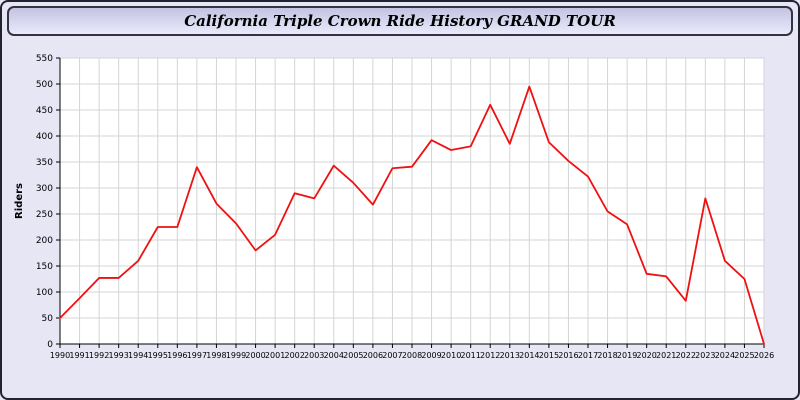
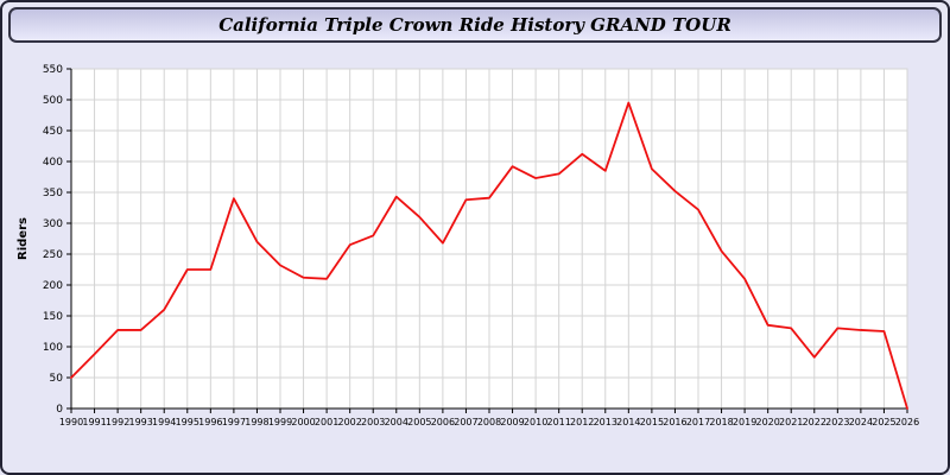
2000: 180 -> 210
2002: 290 -> 260
2012: 460 -> 410
2019: 230 -> 210
2023: 280 -> 130
2024: 160 -> 130
